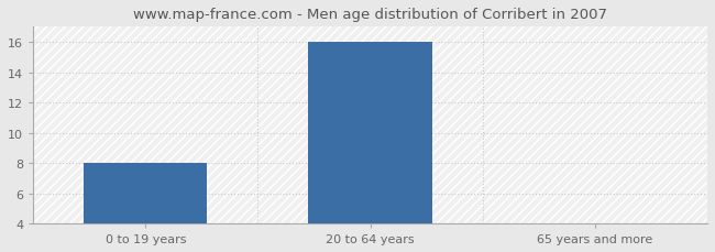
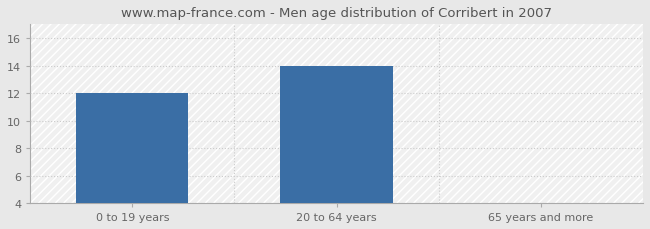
0 to 19 years: 8 -> 12
20 to 64 years: 16 -> 14
